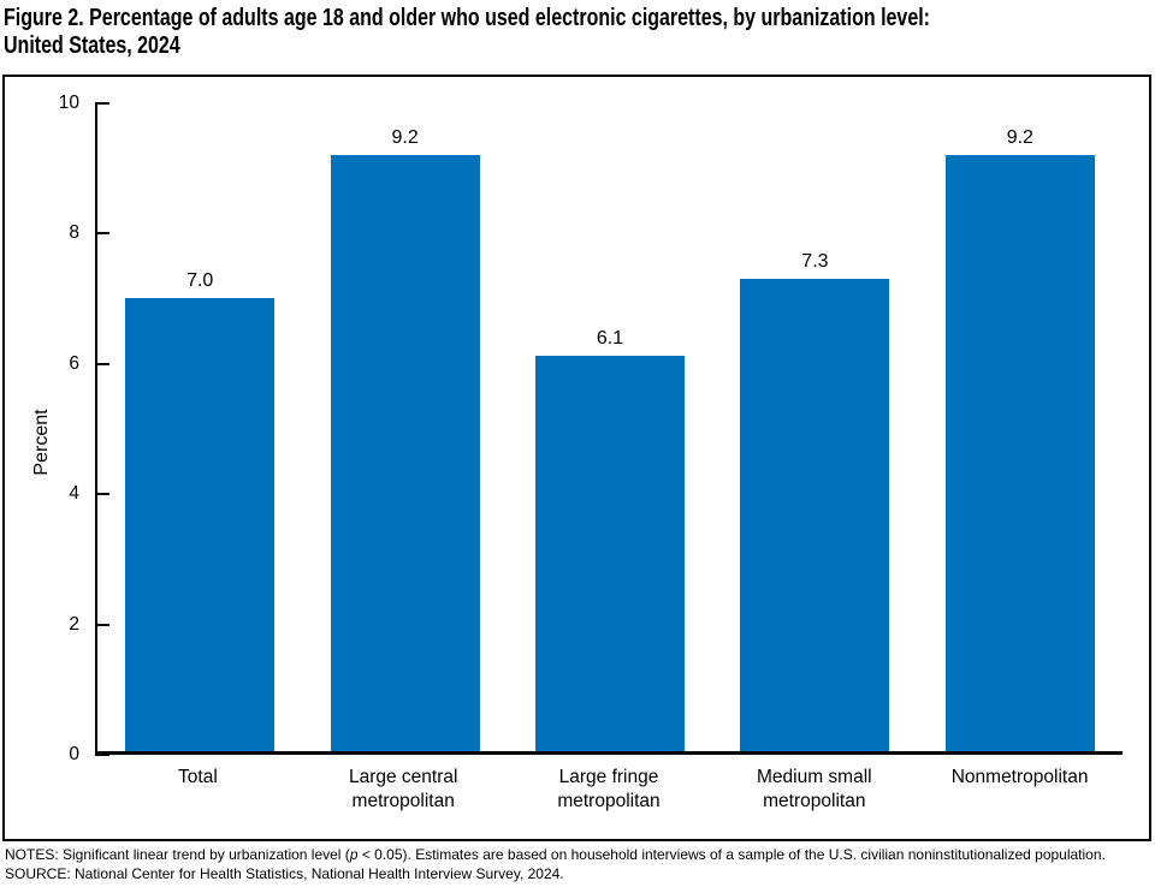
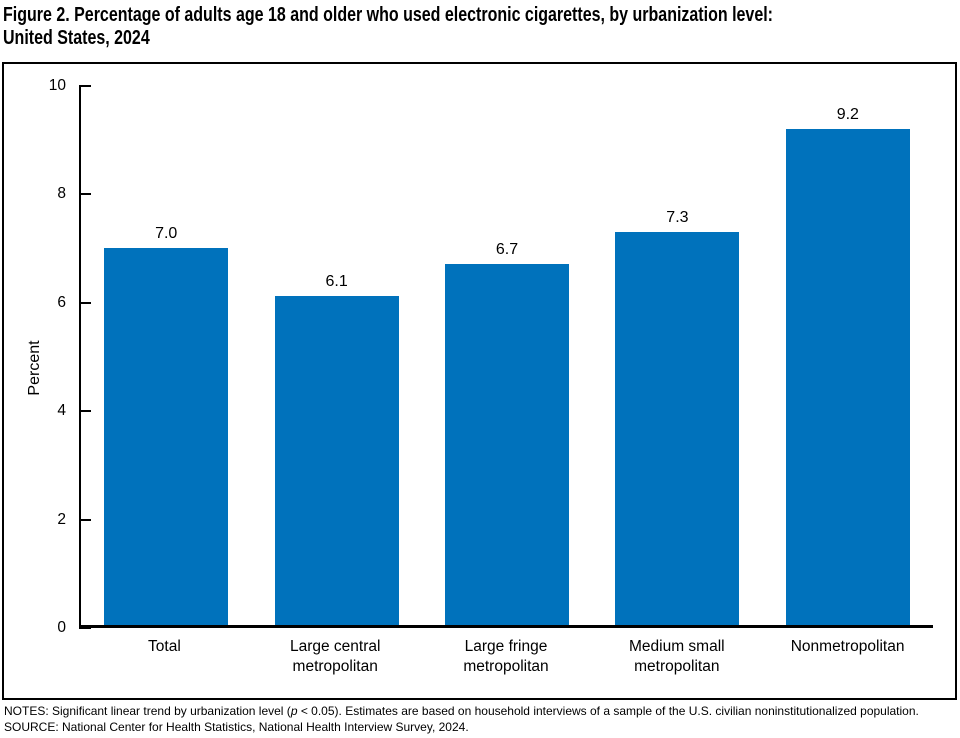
Large central metropolitan: 9.2 -> 6.1
Large fringe metropolitan: 6.1 -> 6.7
